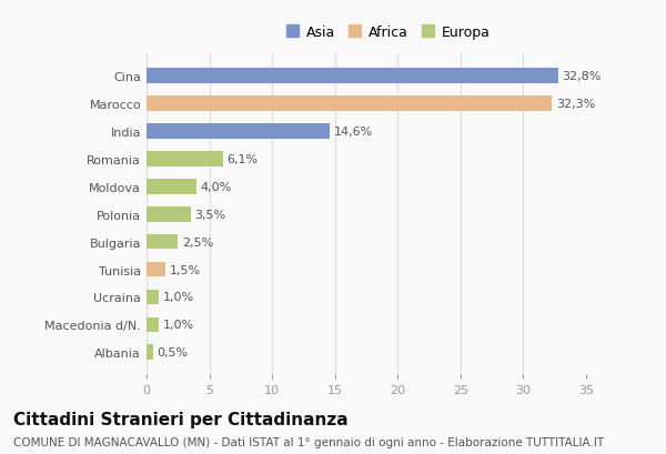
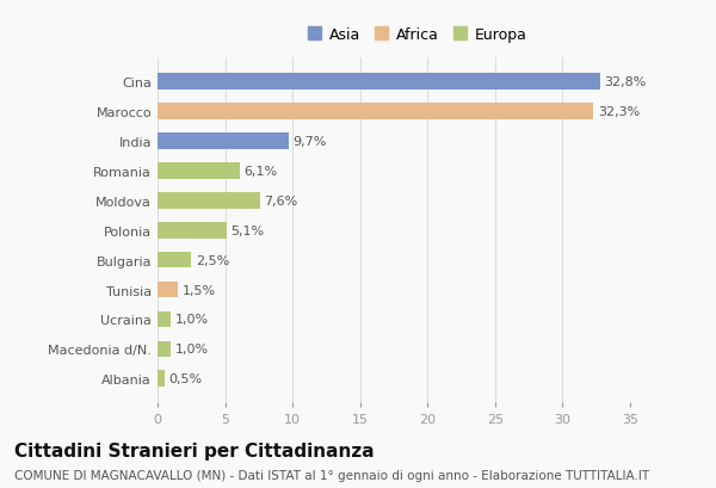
India: 14,6% -> 9,7%
Moldova: 4,0% -> 7,6%
Polonia: 3,5% -> 5,1%
